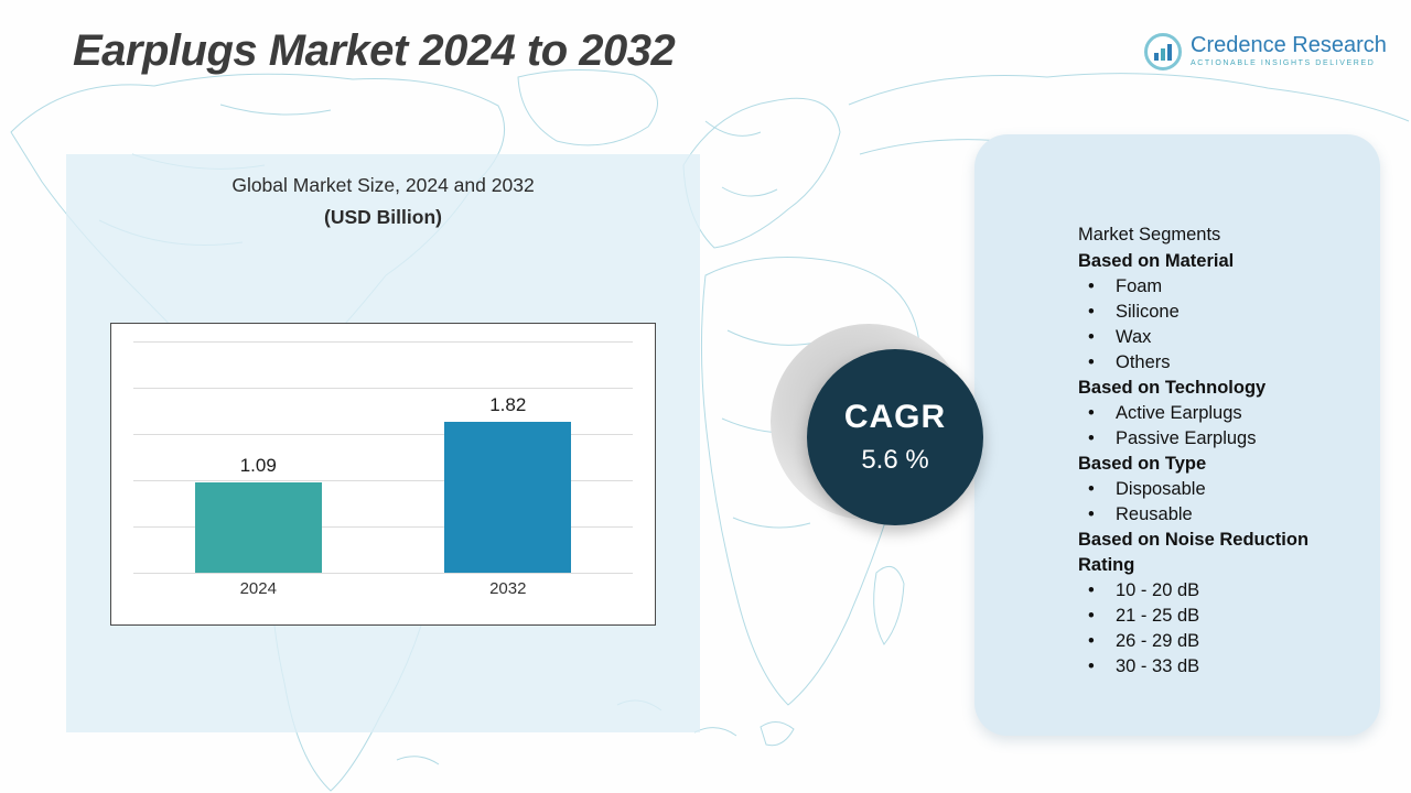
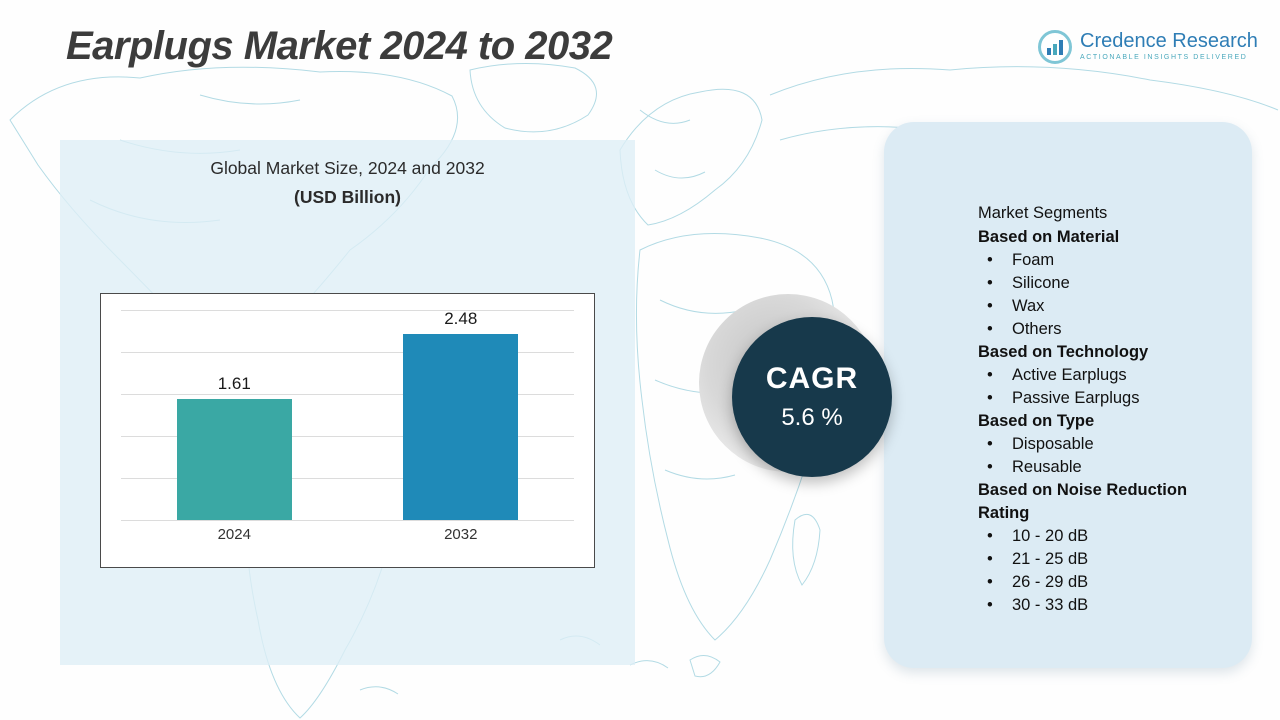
2024: 1.09 -> 1.61
2032: 1.82 -> 2.48
